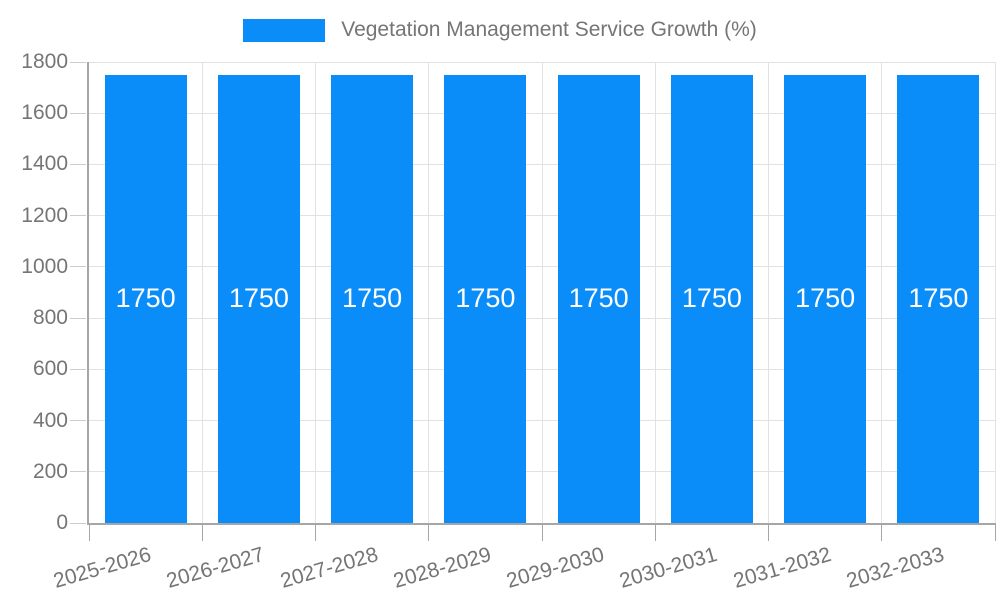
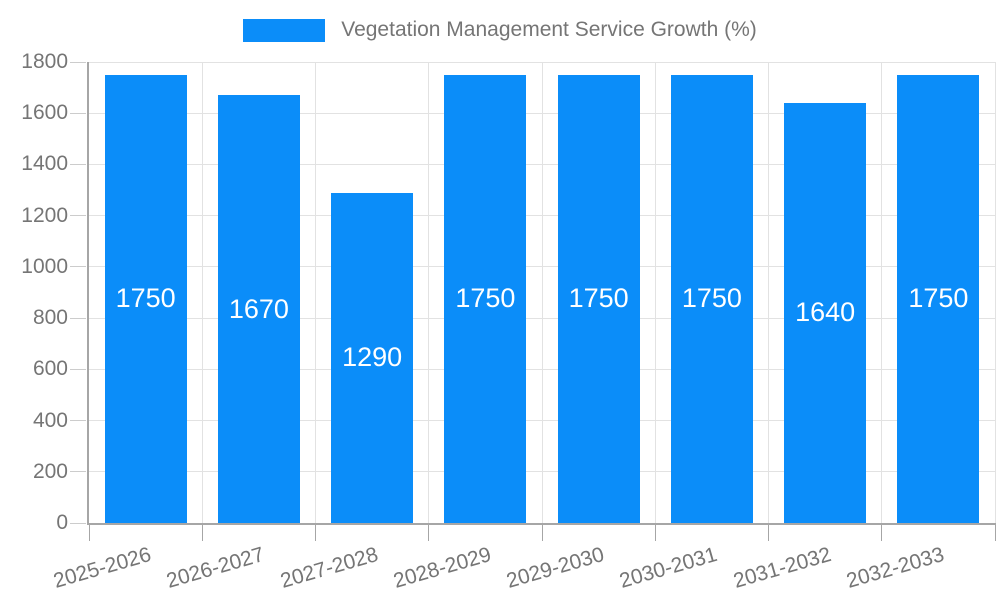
2026-2027: 1750 -> 1670
2027-2028: 1750 -> 1290
2031-2032: 1750 -> 1640
